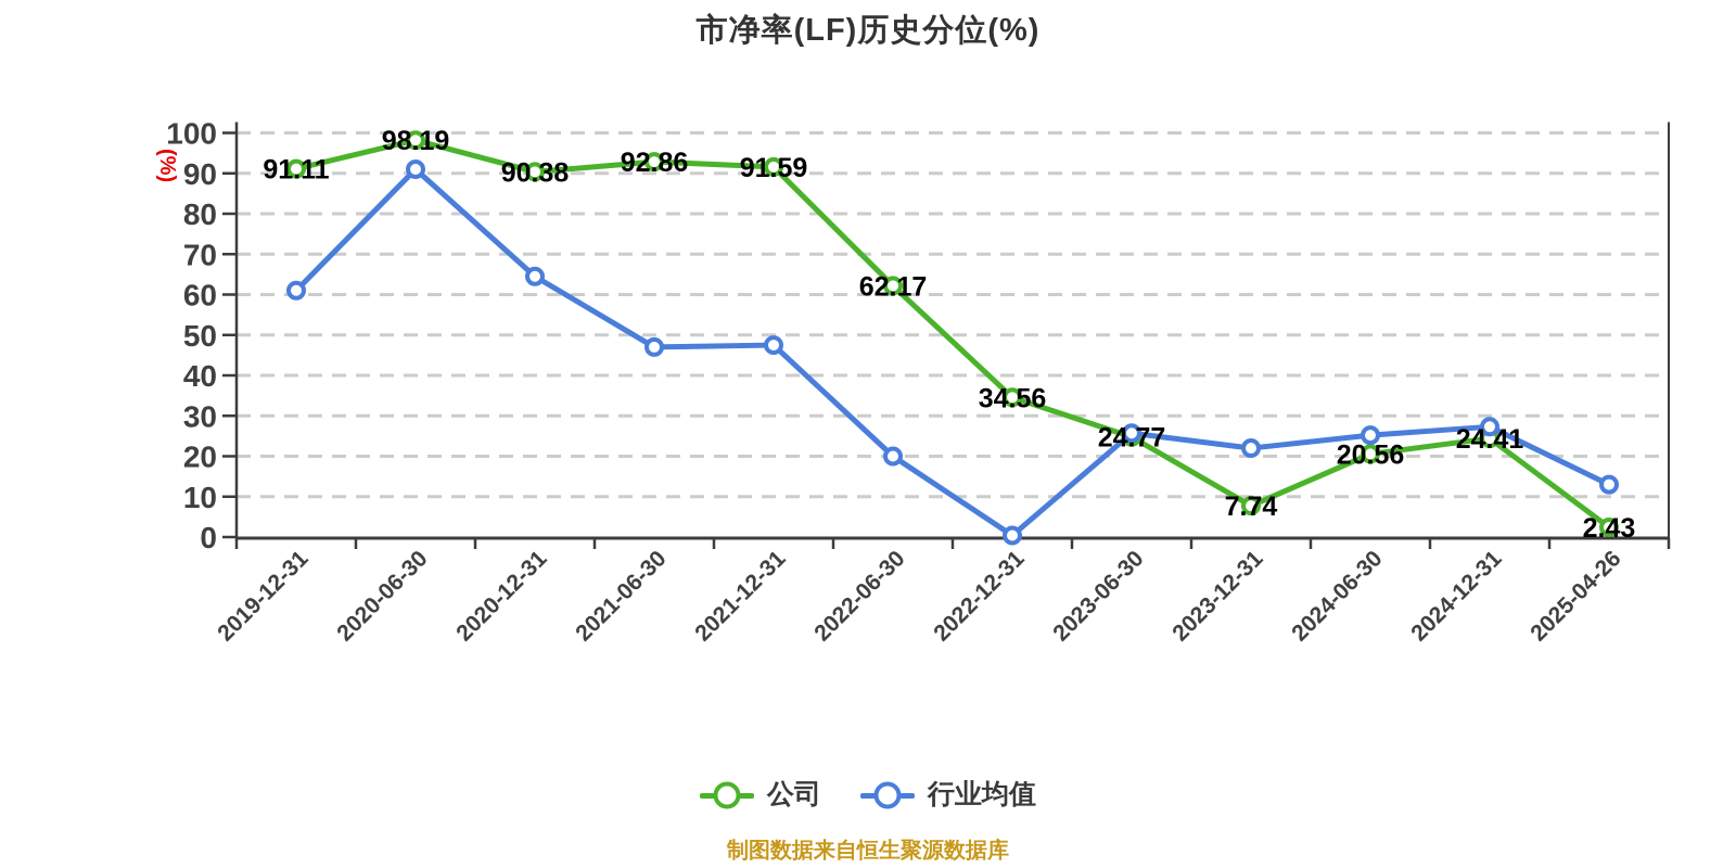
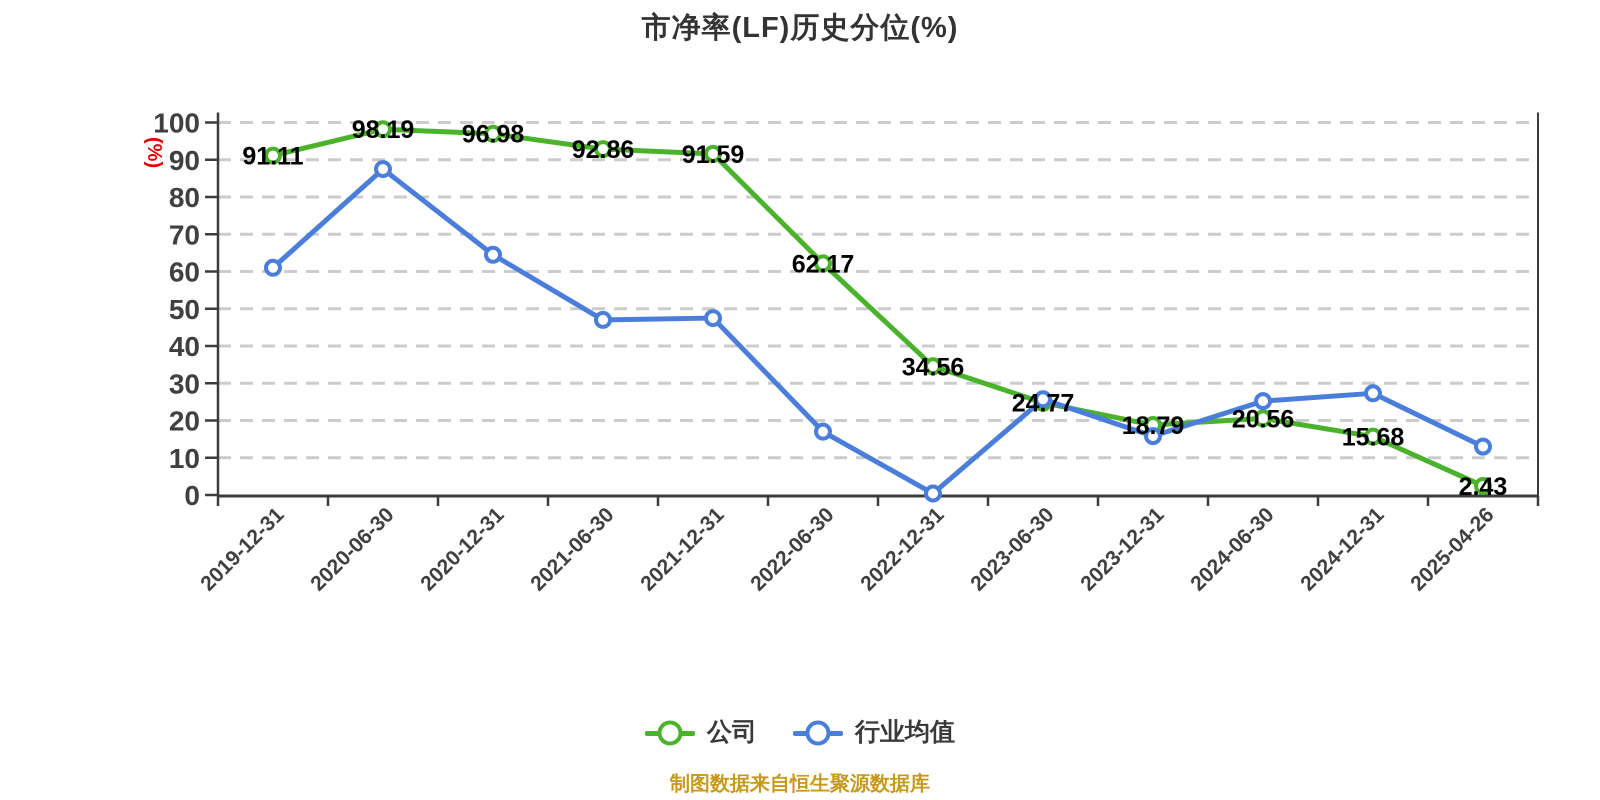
行业均值/2020-06-30: 91 -> 88
公司/2020-12-31: 90.38 -> 96.98
行业均值/2022-06-30: 20 -> 17
公司/2023-12-31: 7.74 -> 18.79
行业均值/2023-12-31: 22 -> 16
公司/2024-12-31: 24.41 -> 15.68
